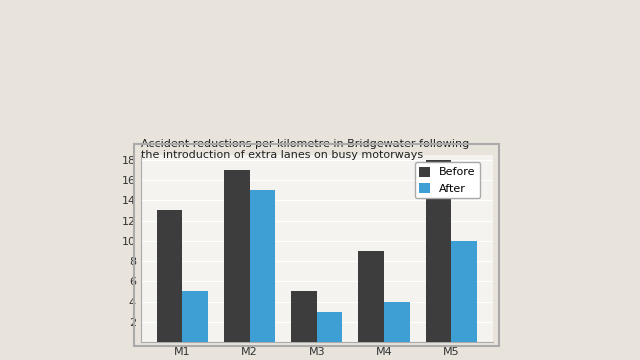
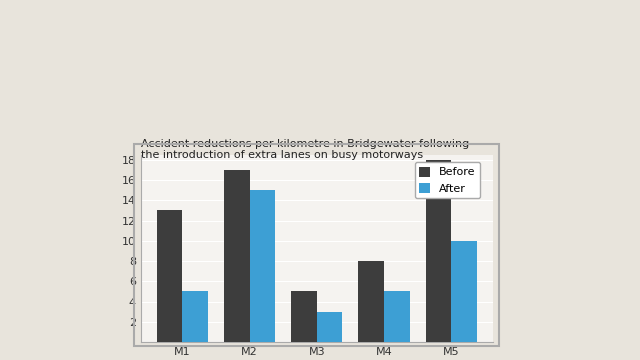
Before/M4: 9 -> 8
After/M4: 4 -> 5
